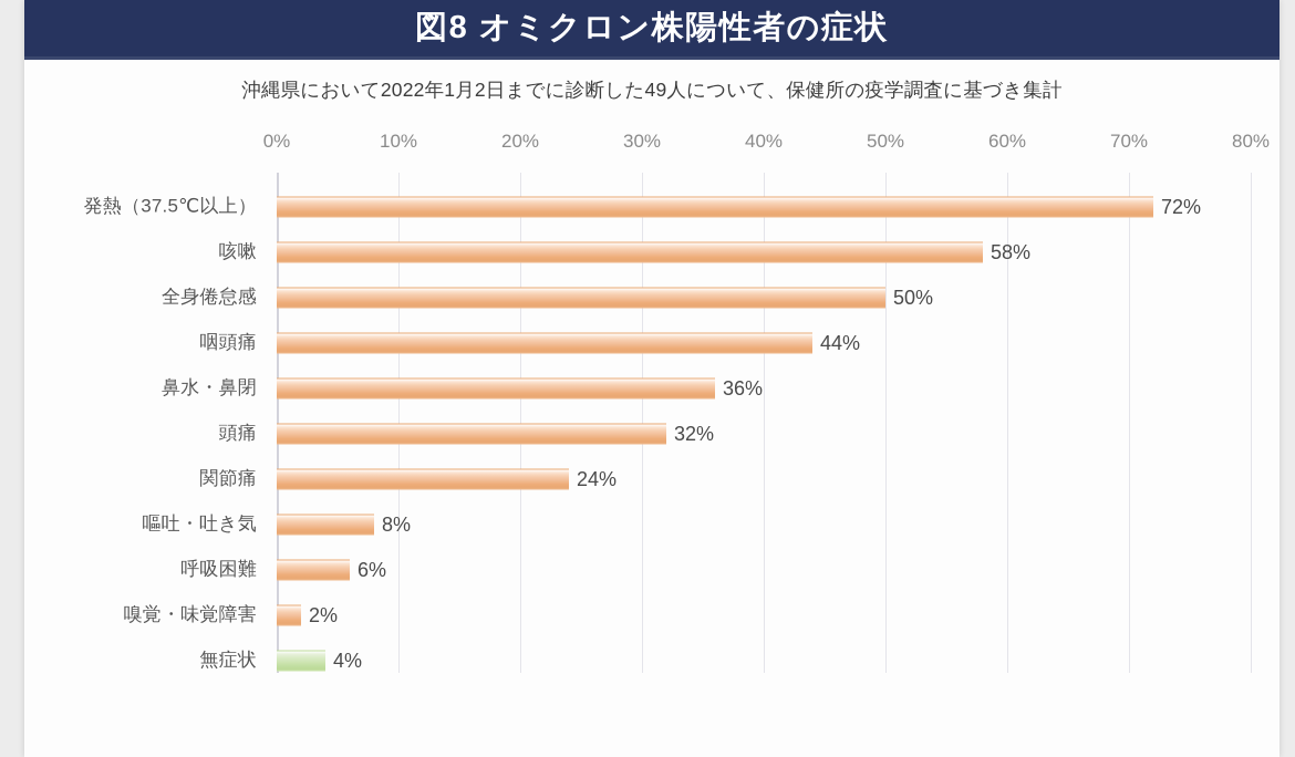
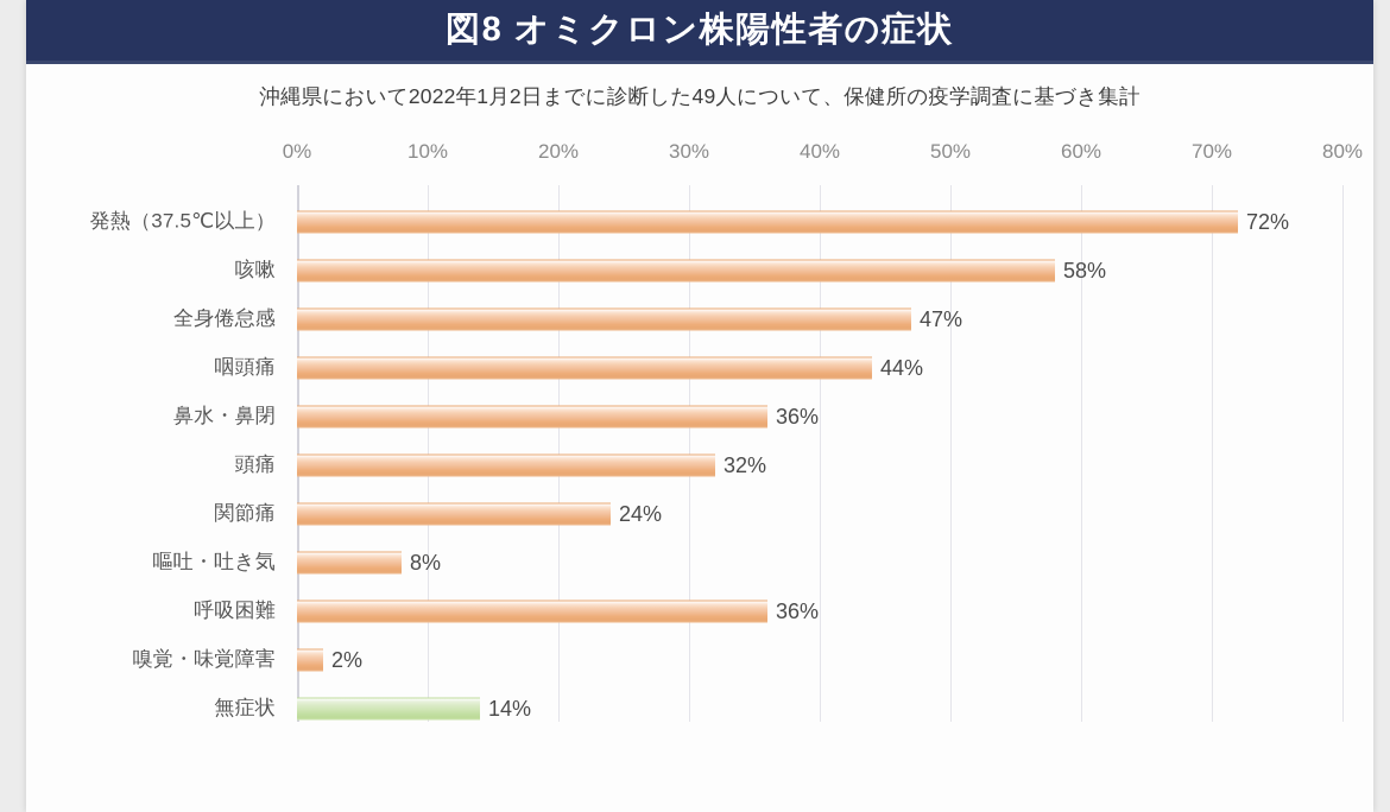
全身倦怠感: 50% -> 47%
呼吸困難: 6% -> 36%
無症状: 4% -> 14%
